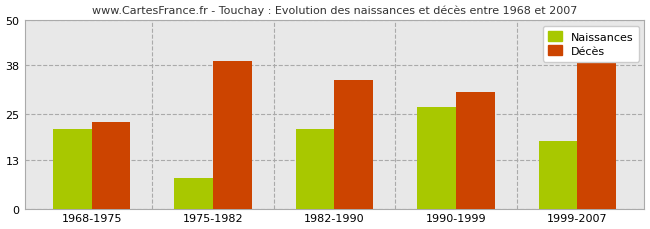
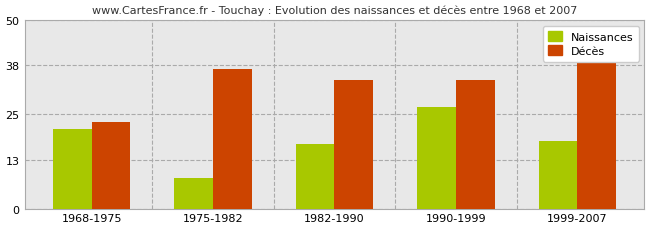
Décès/1975-1982: 39 -> 37
Naissances/1982-1990: 21 -> 17
Décès/1990-1999: 31 -> 34
